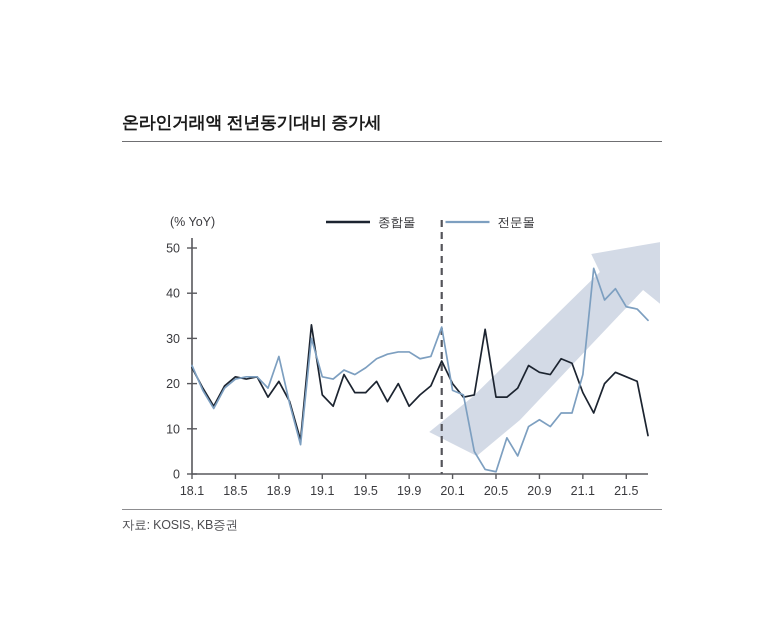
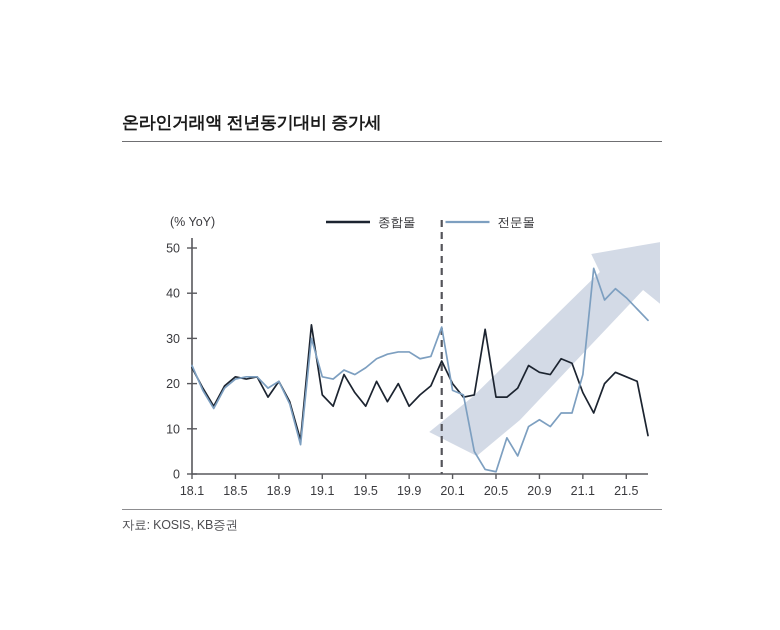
전문몰/18.9: 26 -> 20
종합몰/19.5: 18 -> 15
전문몰/21.5: 37 -> 39
